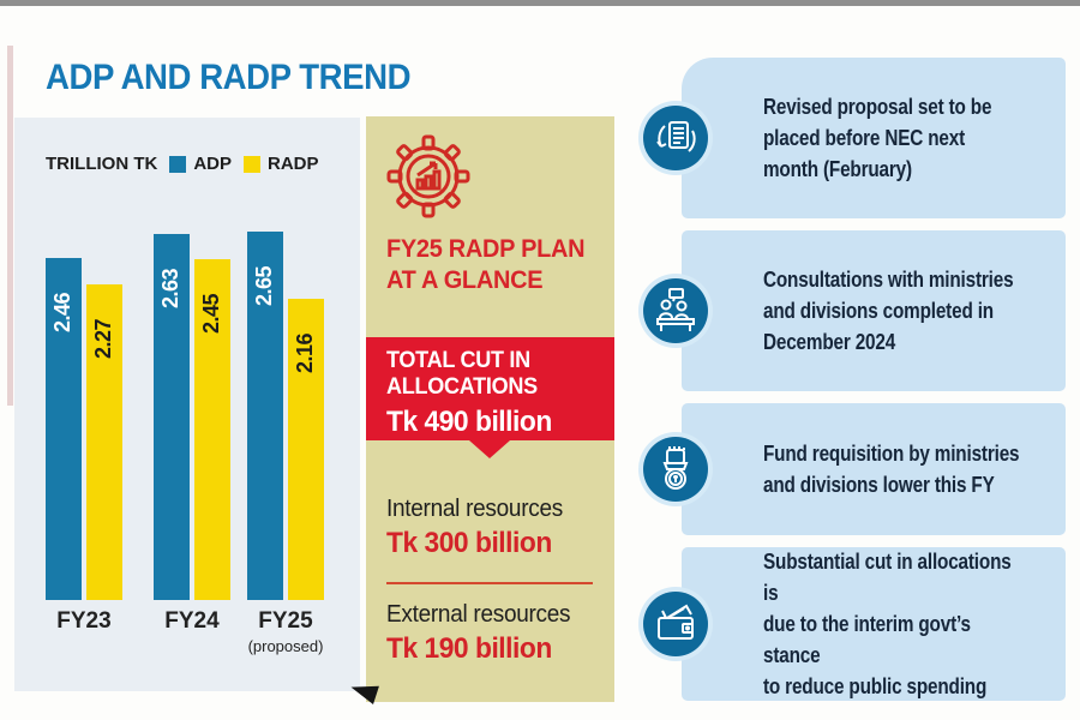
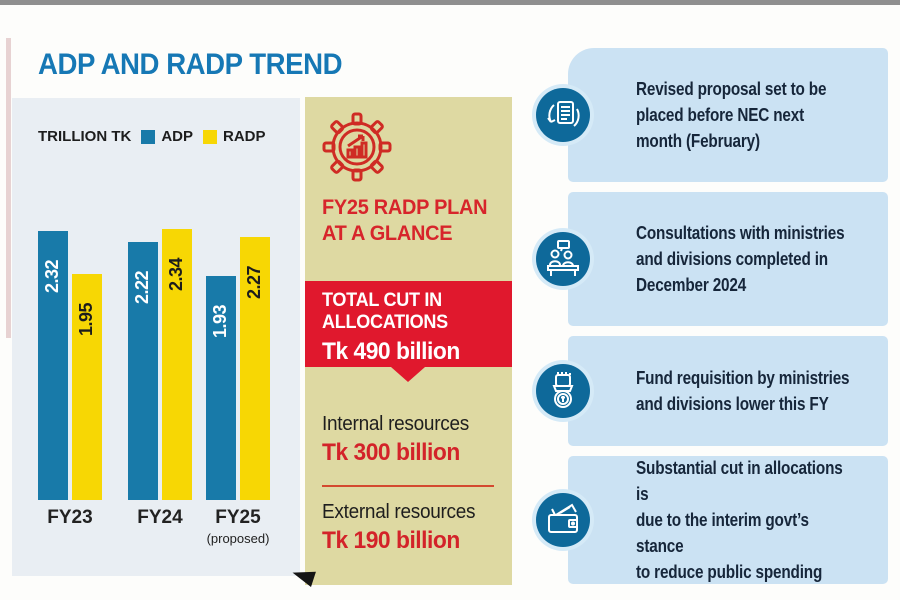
ADP/FY23: 2.46 -> 2.32
RADP/FY23: 2.27 -> 1.95
ADP/FY24: 2.63 -> 2.22
RADP/FY24: 2.45 -> 2.34
ADP/FY25: 2.65 -> 1.93
RADP/FY25: 2.16 -> 2.27
